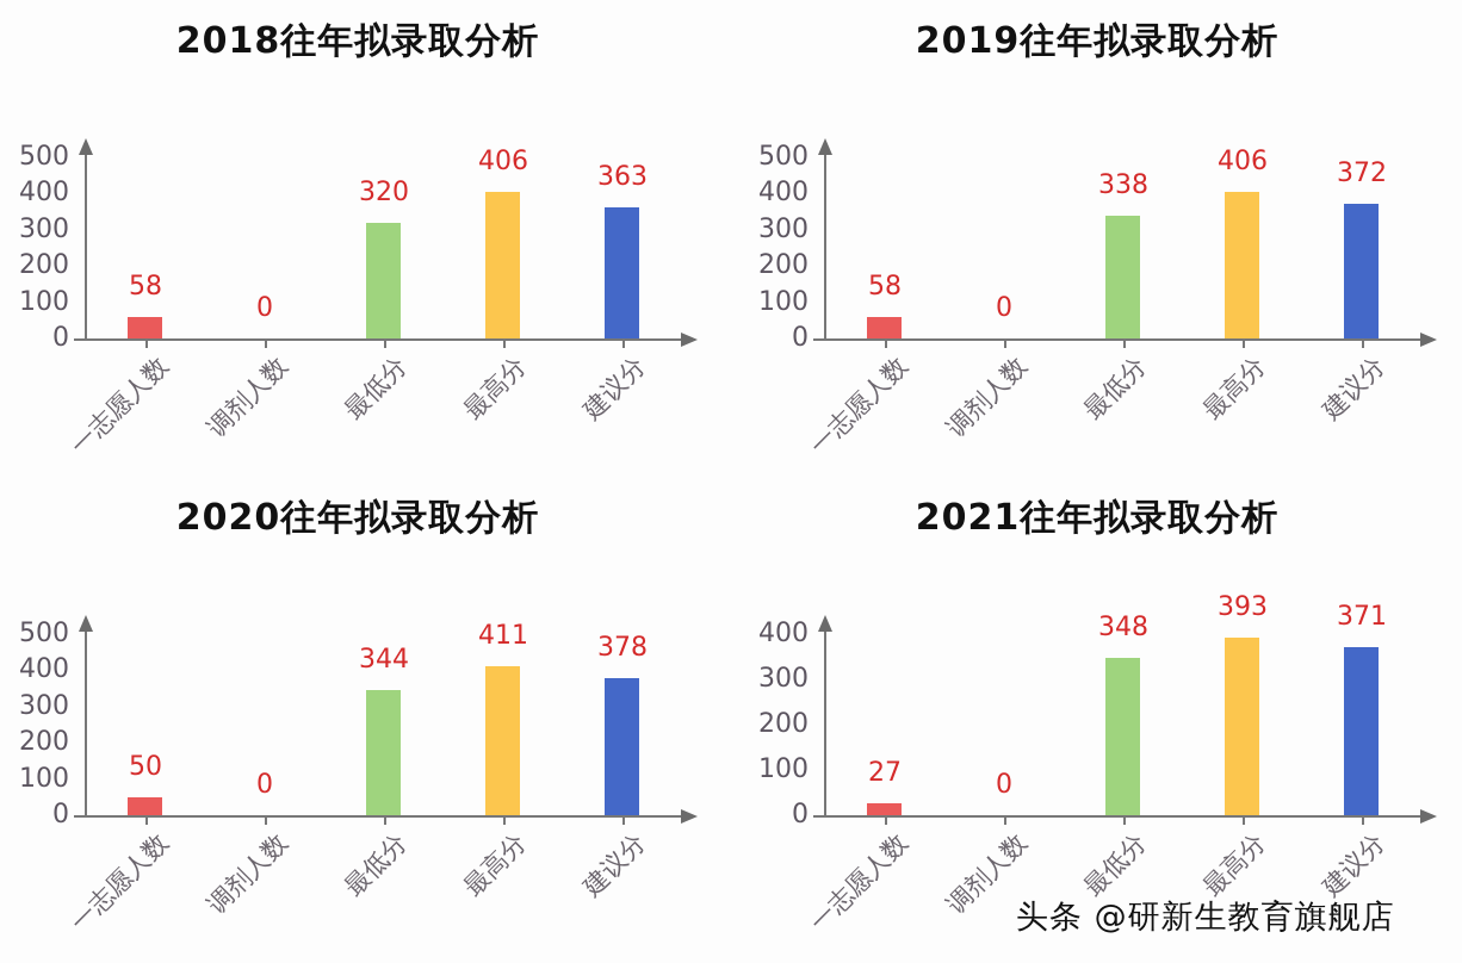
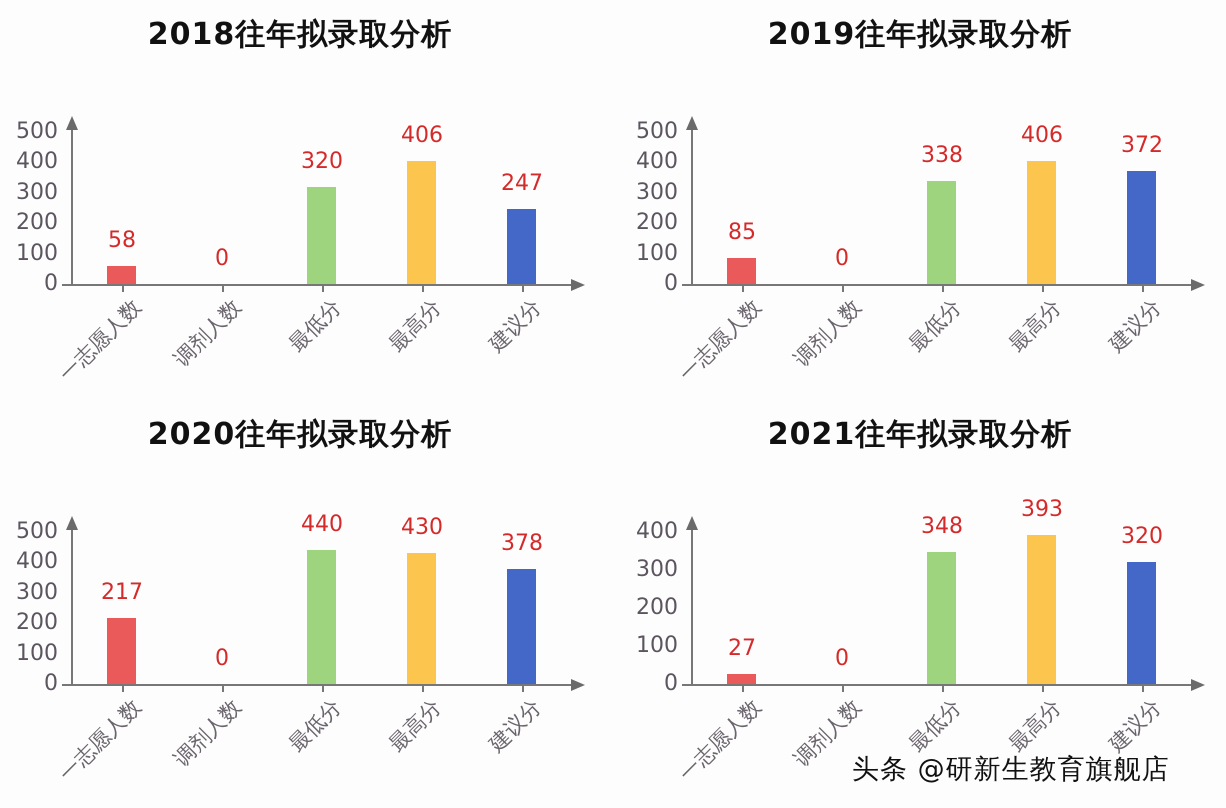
2018往年拟录取分析/建议分: 363 -> 247
2019往年拟录取分析/一志愿人数: 58 -> 85
2020往年拟录取分析/一志愿人数: 50 -> 217
2020往年拟录取分析/最低分: 344 -> 440
2020往年拟录取分析/最高分: 411 -> 430
2021往年拟录取分析/建议分: 371 -> 320
